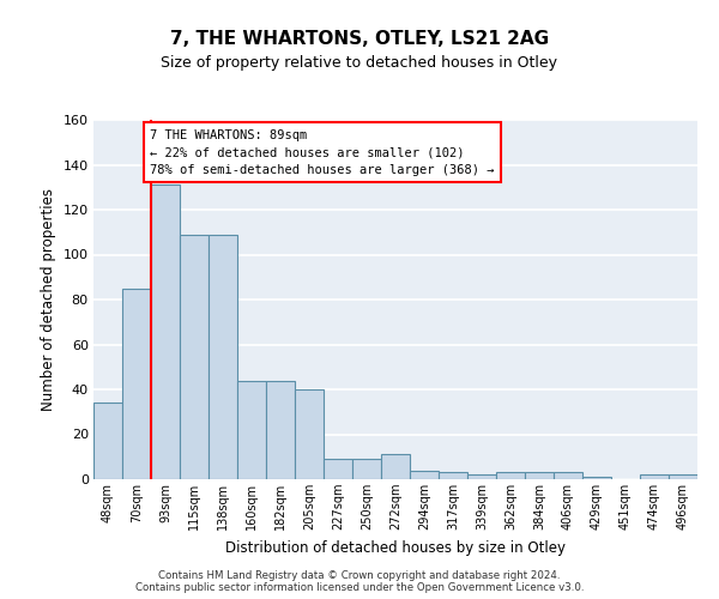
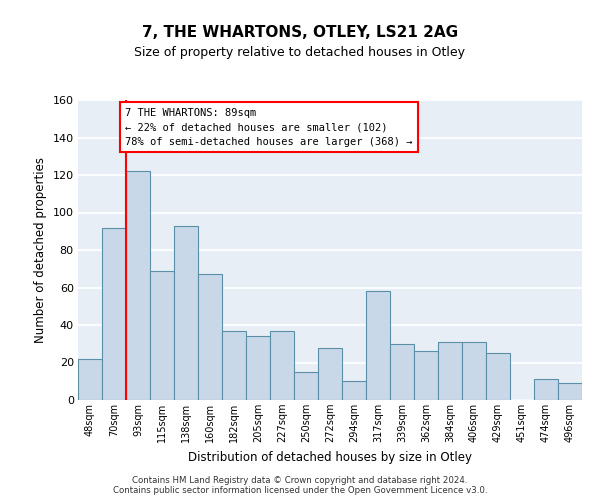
48sqm: 34 -> 22
70sqm: 85 -> 92
93sqm: 131 -> 122
115sqm: 109 -> 69
138sqm: 109 -> 93
160sqm: 44 -> 67
182sqm: 44 -> 37
205sqm: 40 -> 34
227sqm: 9 -> 37
250sqm: 9 -> 15
272sqm: 11 -> 28
294sqm: 4 -> 10
317sqm: 3 -> 58
339sqm: 2 -> 30
362sqm: 3 -> 26
384sqm: 3 -> 31
406sqm: 3 -> 31
429sqm: 1 -> 25
474sqm: 2 -> 11
496sqm: 2 -> 9
